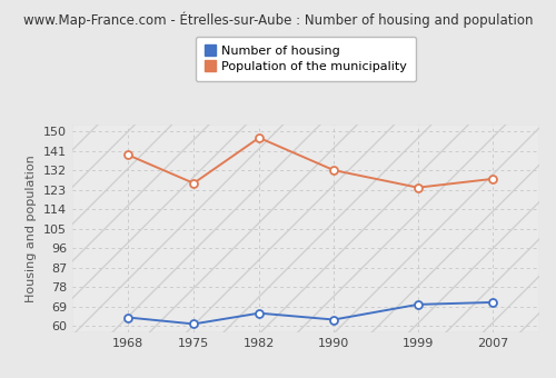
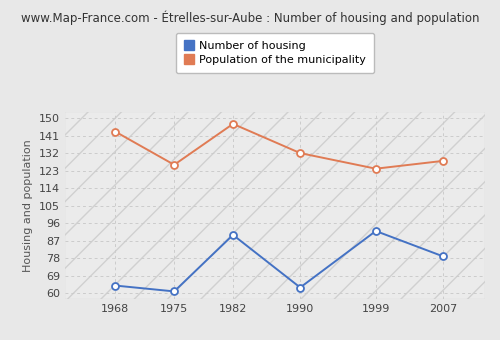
Population of the municipality/1968: 139 -> 143
Number of housing/1982: 66 -> 90
Number of housing/1999: 70 -> 92
Number of housing/2007: 71 -> 79
